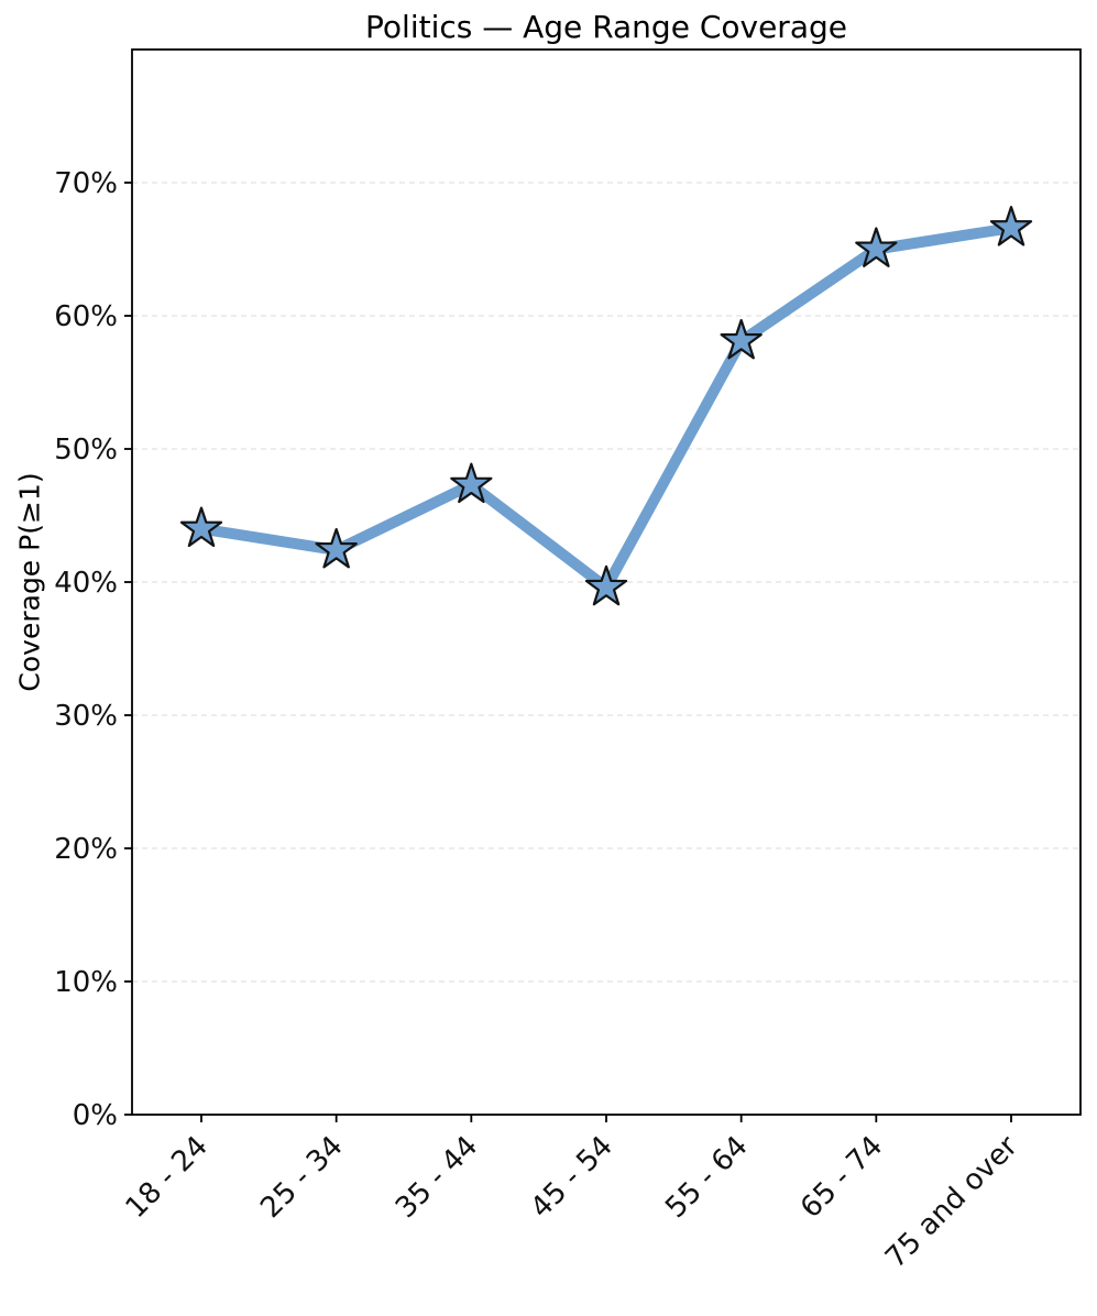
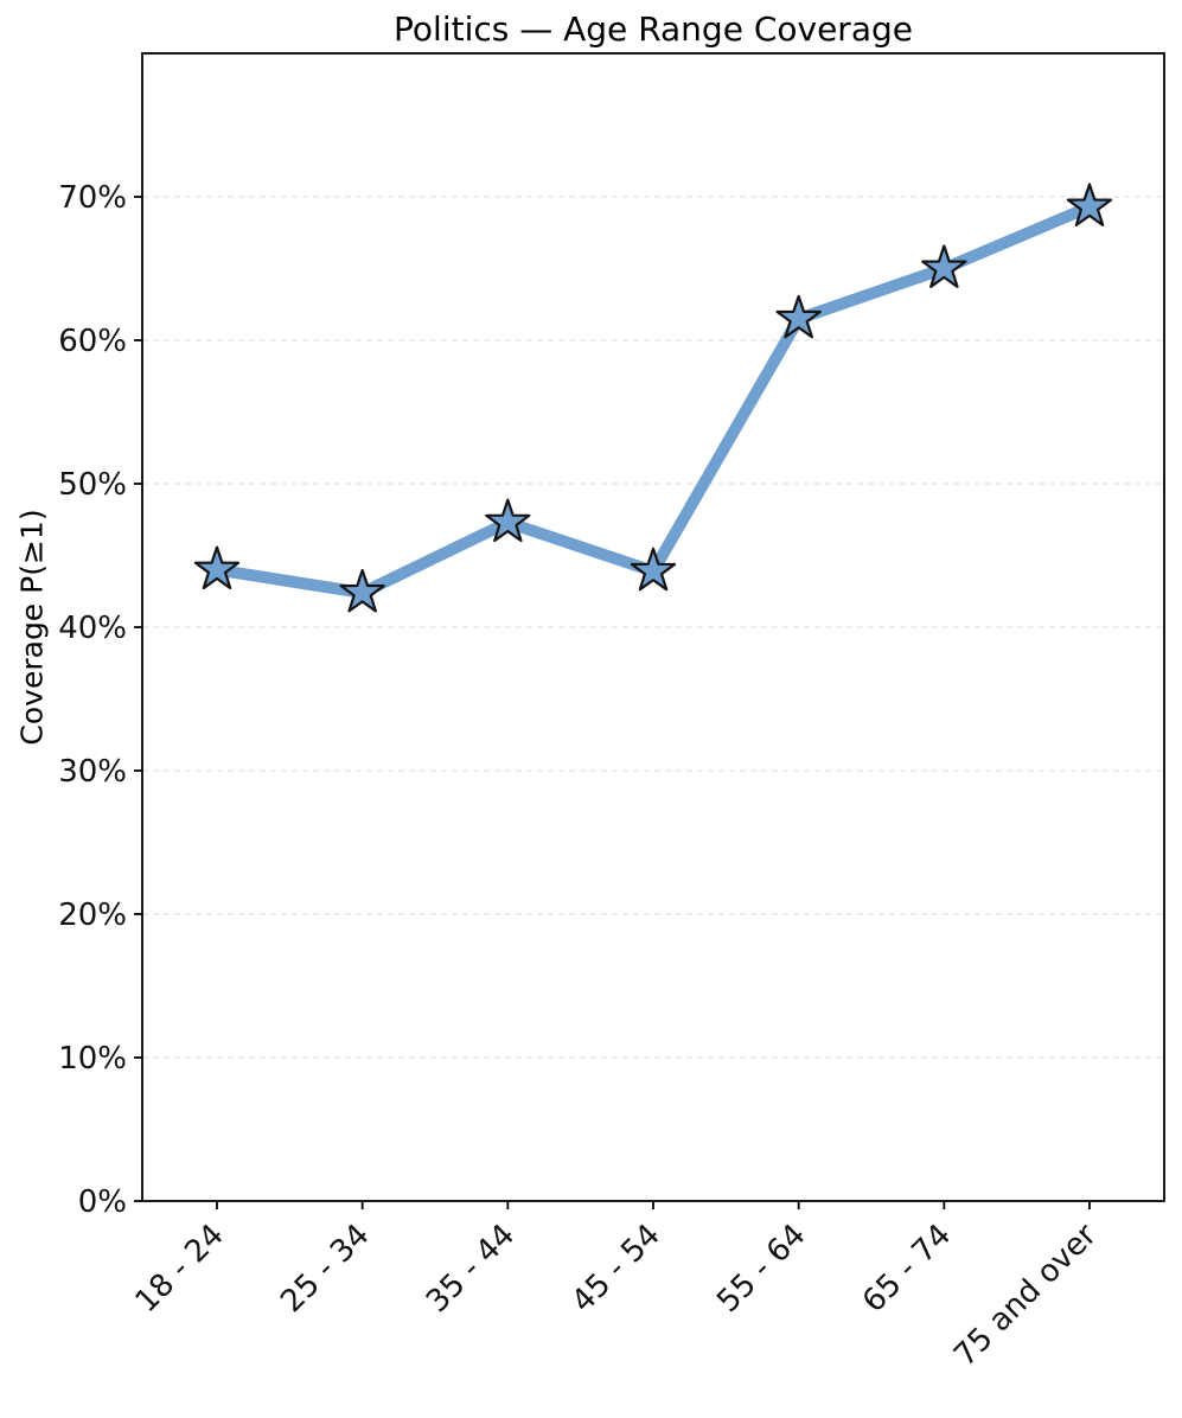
45 - 54: 39.6% -> 43.9%
55 - 64: 58.1% -> 61.5%
75 and over: 66.6% -> 69.3%
